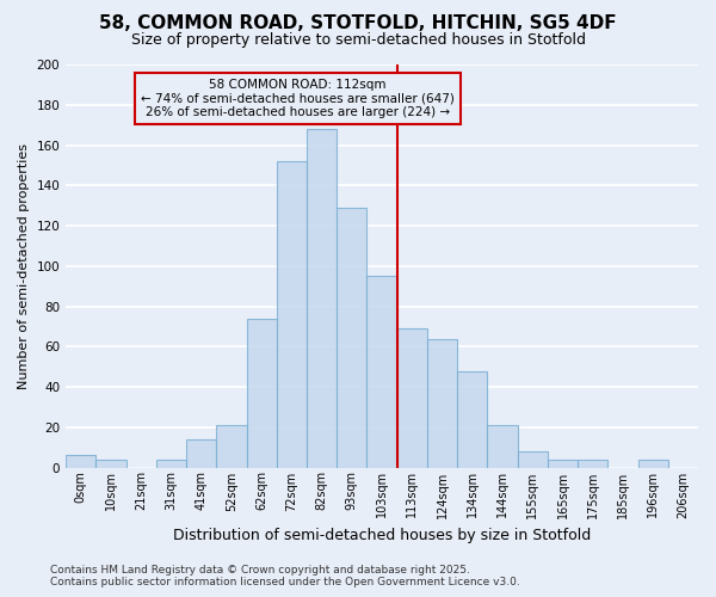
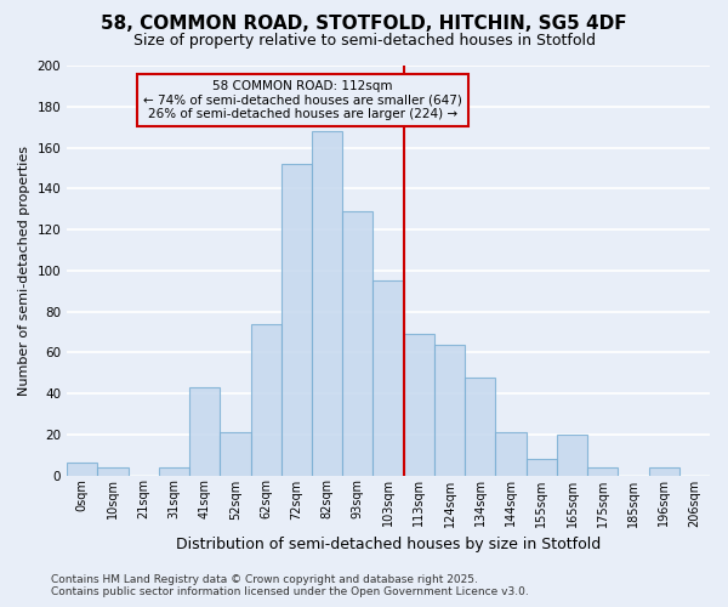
41sqm: 14 -> 43
165sqm: 4 -> 20
